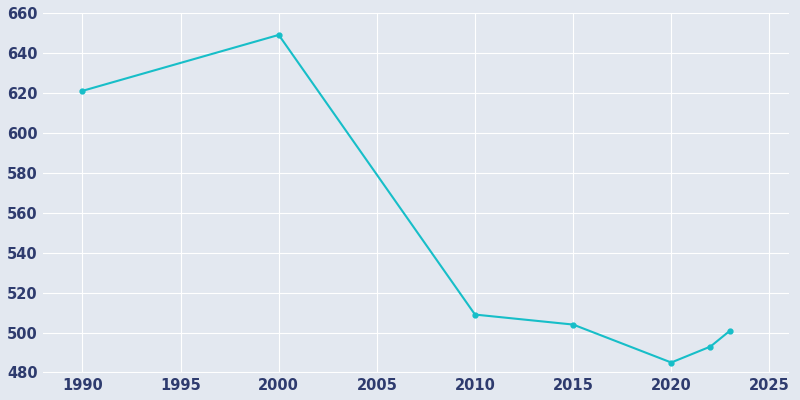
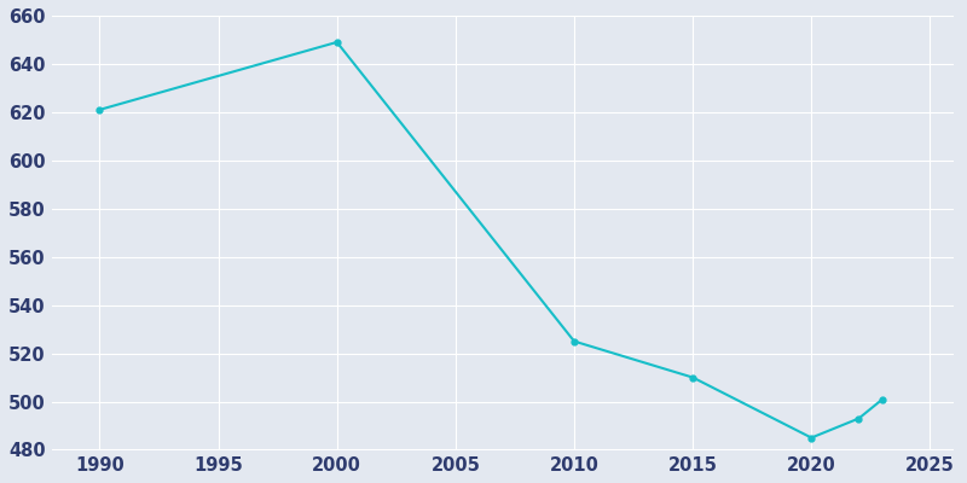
2010: 509 -> 525
2015: 504 -> 510
